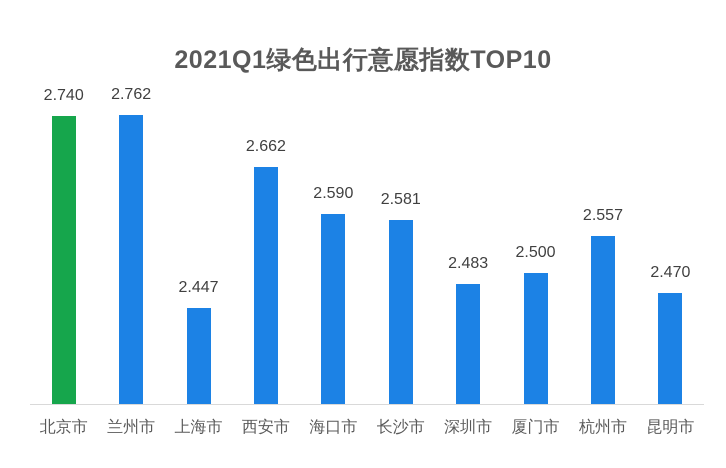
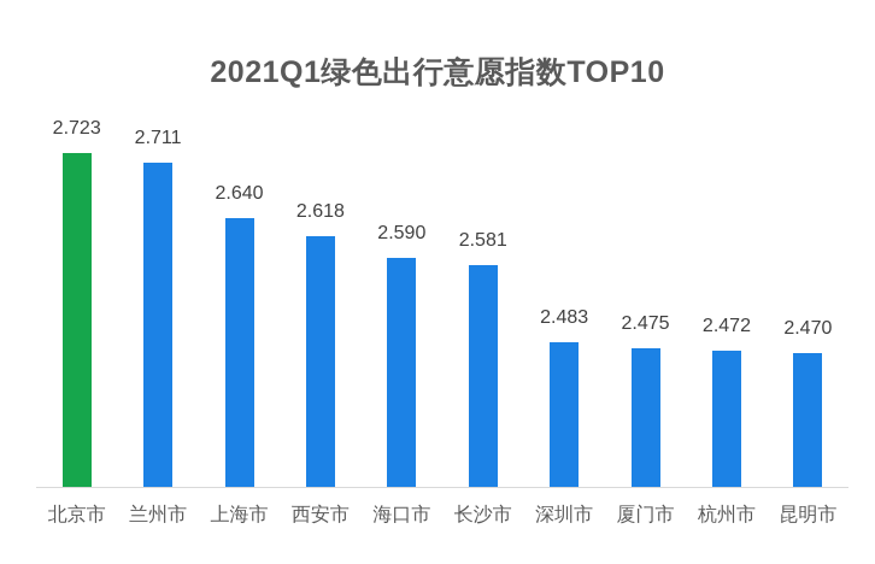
北京市: 2.740 -> 2.723
兰州市: 2.762 -> 2.711
上海市: 2.447 -> 2.640
西安市: 2.662 -> 2.618
厦门市: 2.500 -> 2.475
杭州市: 2.557 -> 2.472
